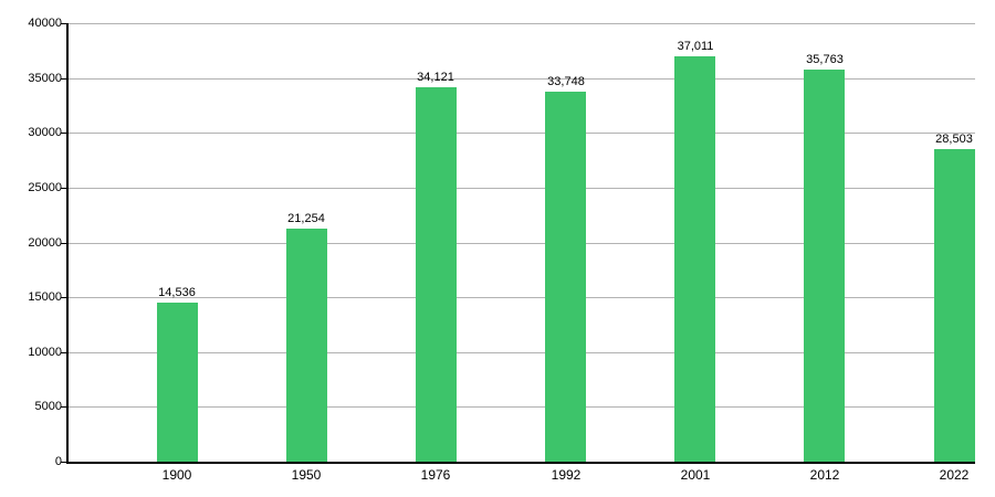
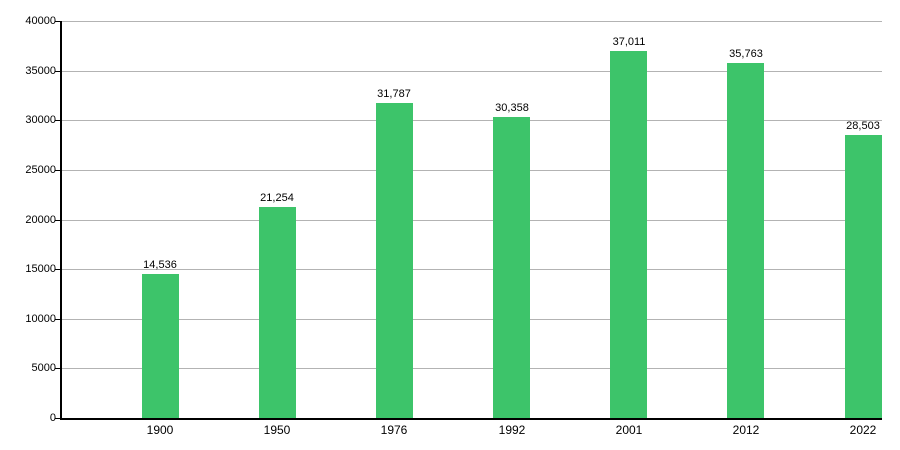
1976: 34,121 -> 31,787
1992: 33,748 -> 30,358
